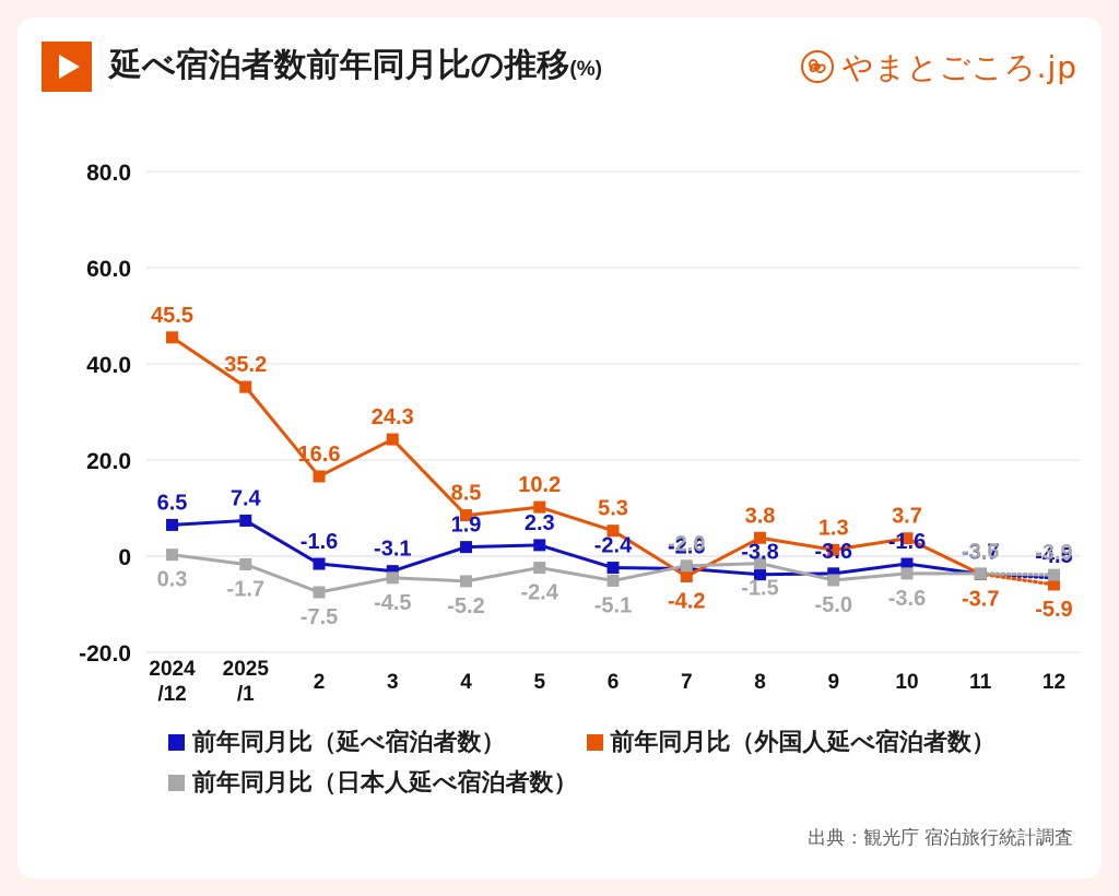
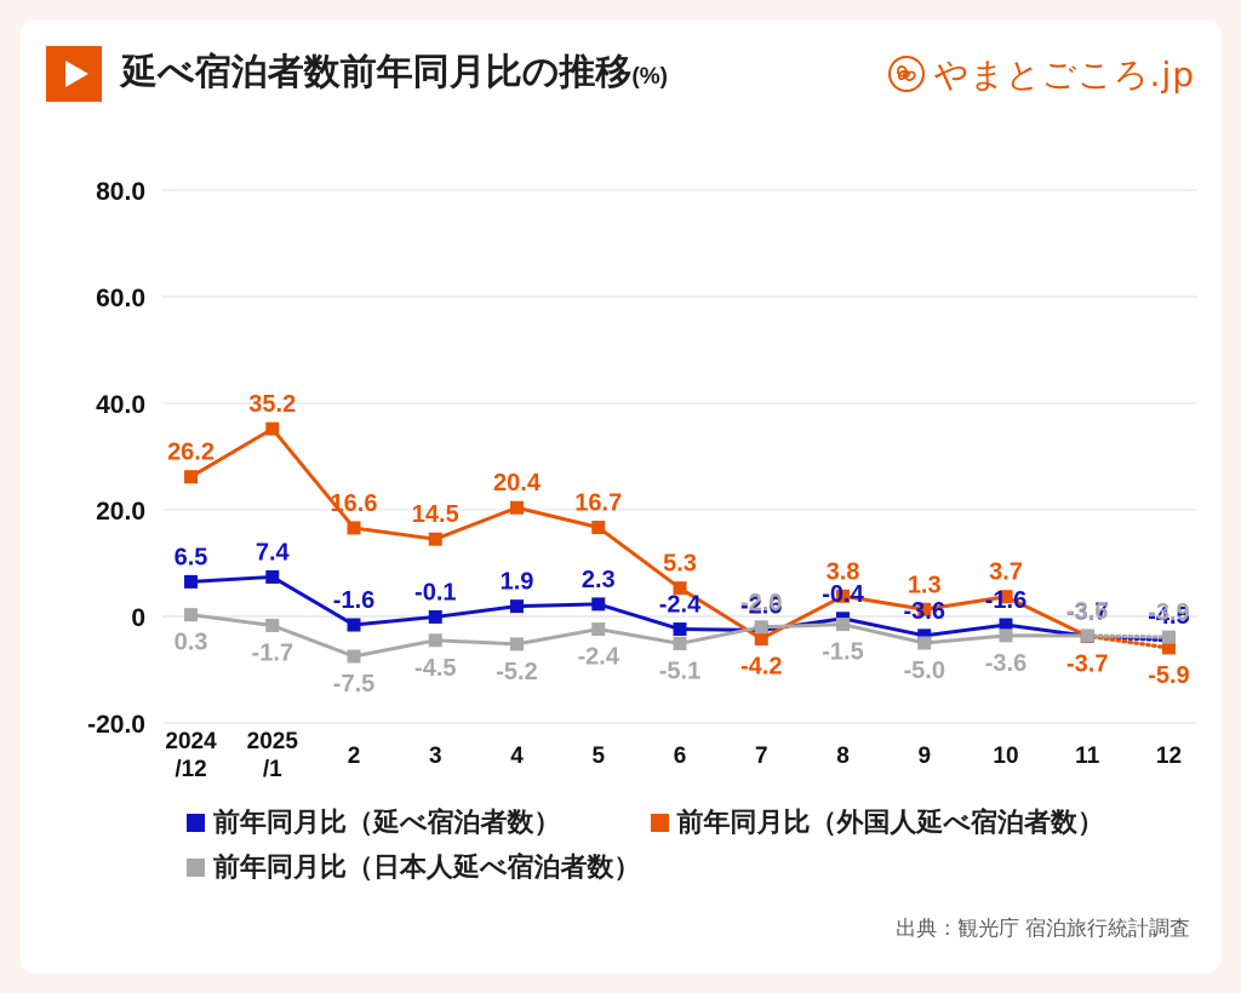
前年同月比（外国人延べ宿泊者数）/2024/12: 45.5 -> 26.2
前年同月比（延べ宿泊者数）/3: -3.1 -> -0.1
前年同月比（外国人延べ宿泊者数）/3: 24.3 -> 14.5
前年同月比（外国人延べ宿泊者数）/4: 8.5 -> 20.4
前年同月比（外国人延べ宿泊者数）/5: 10.2 -> 16.7
前年同月比（延べ宿泊者数）/8: -3.8 -> -0.4
